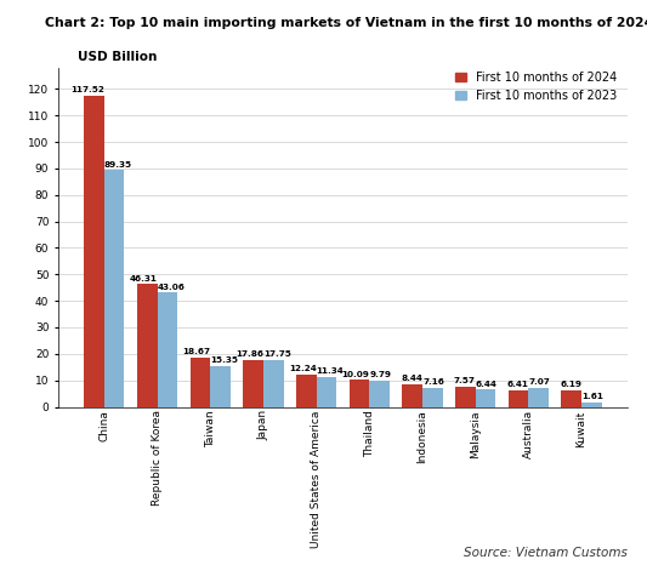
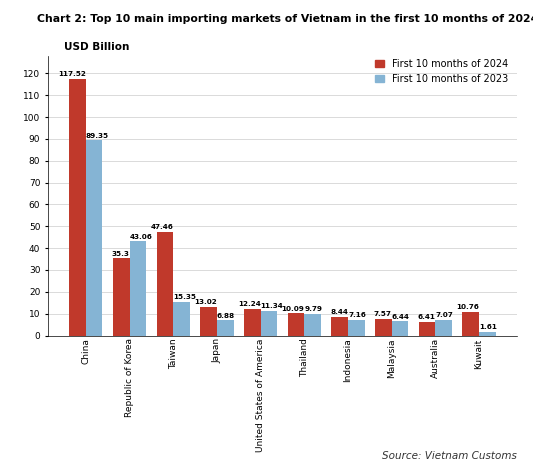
First 10 months of 2024/Republic of Korea: 46.31 -> 35.3
First 10 months of 2024/Taiwan: 18.67 -> 47.46
First 10 months of 2024/Japan: 17.86 -> 13.02
First 10 months of 2023/Japan: 17.75 -> 6.88
First 10 months of 2024/Kuwait: 6.19 -> 10.76
